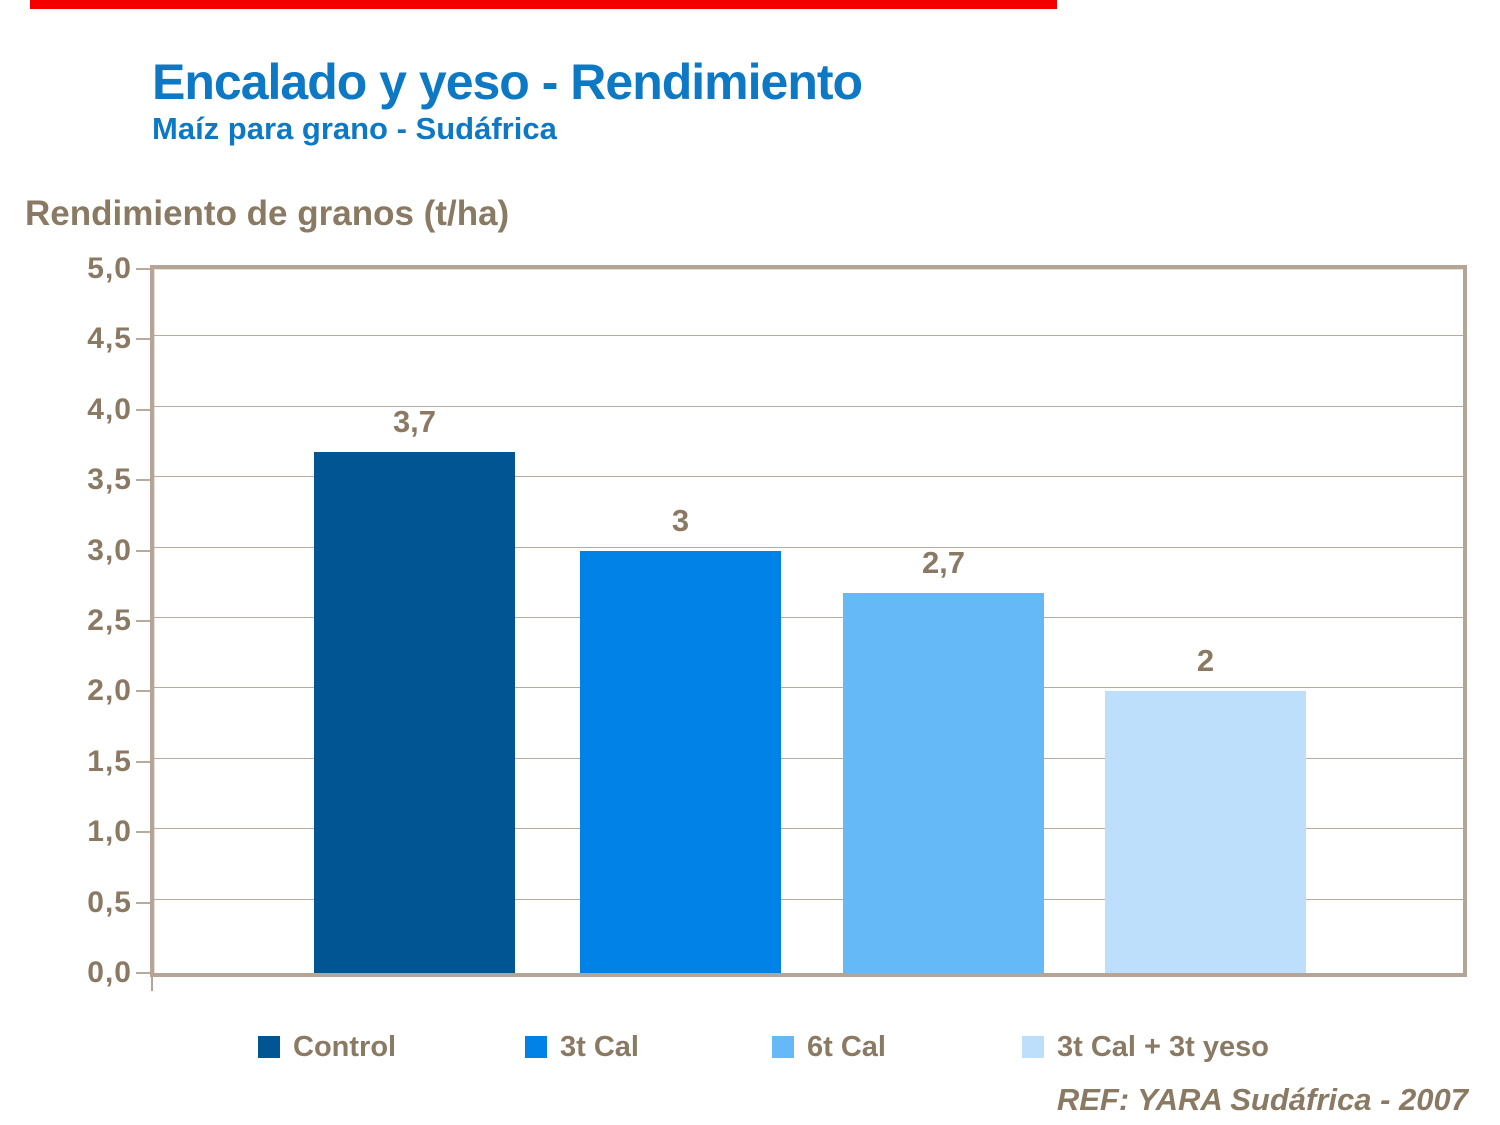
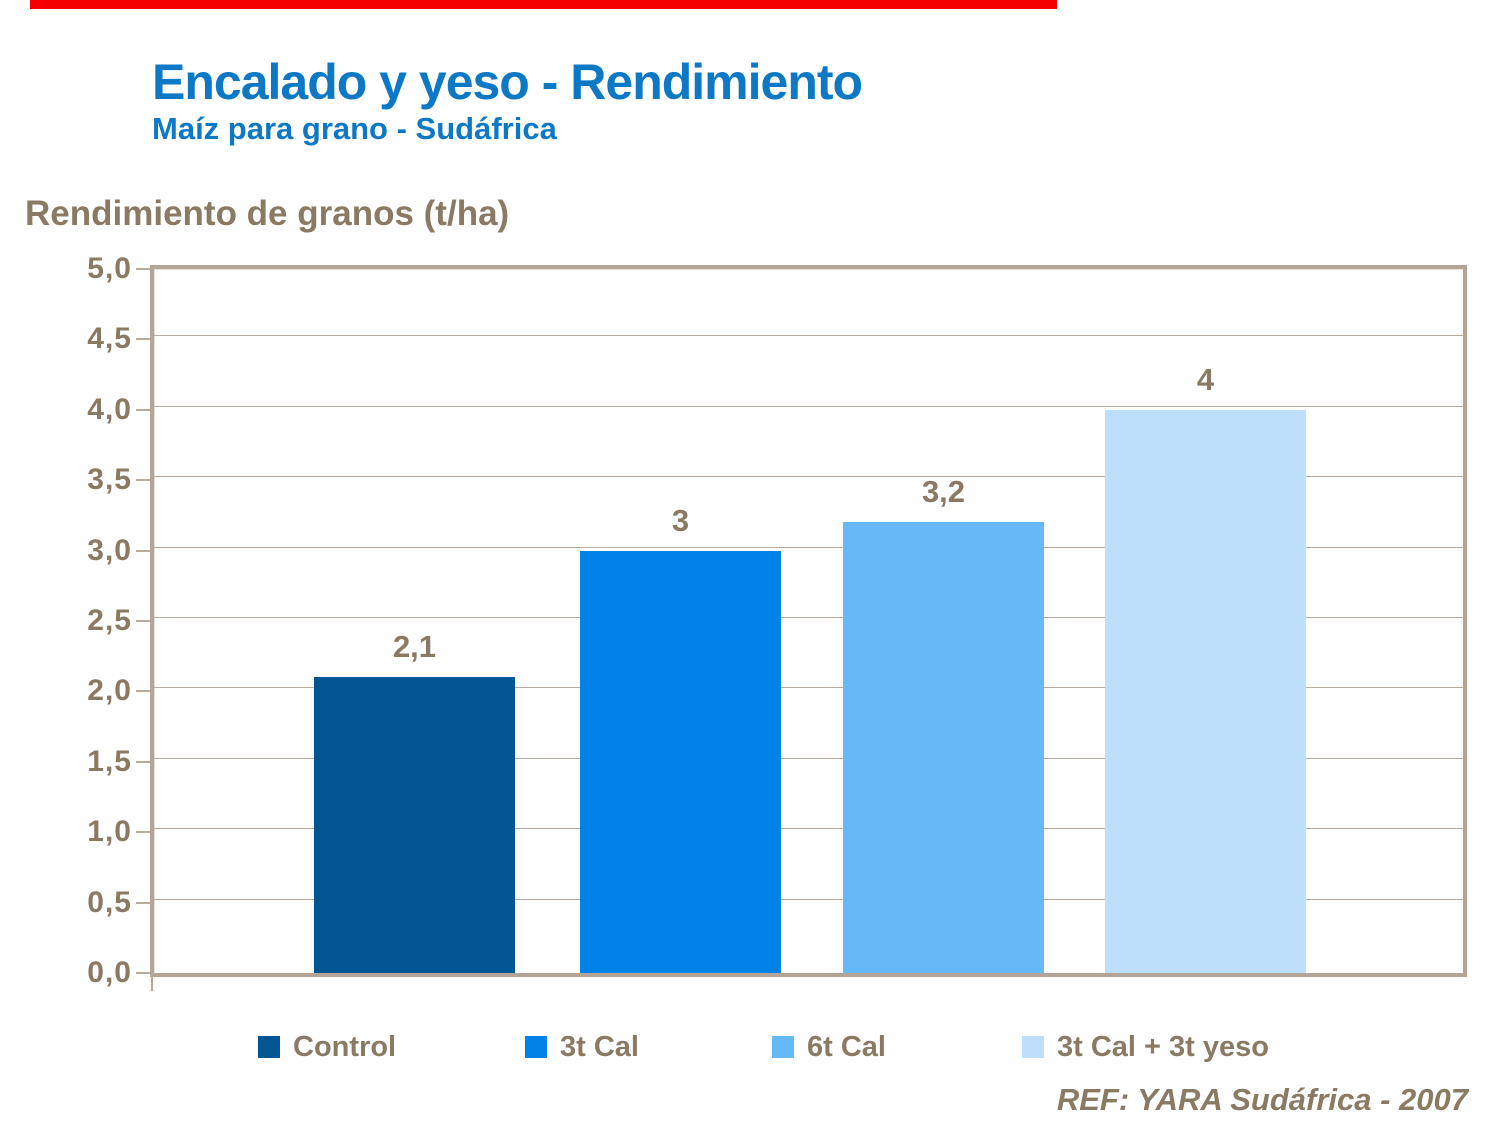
Control: 3,7 -> 2,1
6t Cal: 2,7 -> 3,2
3t Cal + 3t yeso: 2 -> 4
